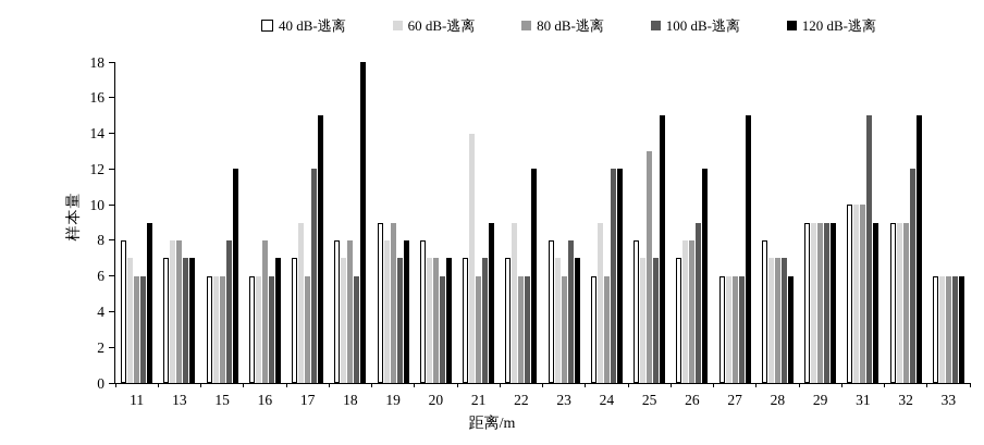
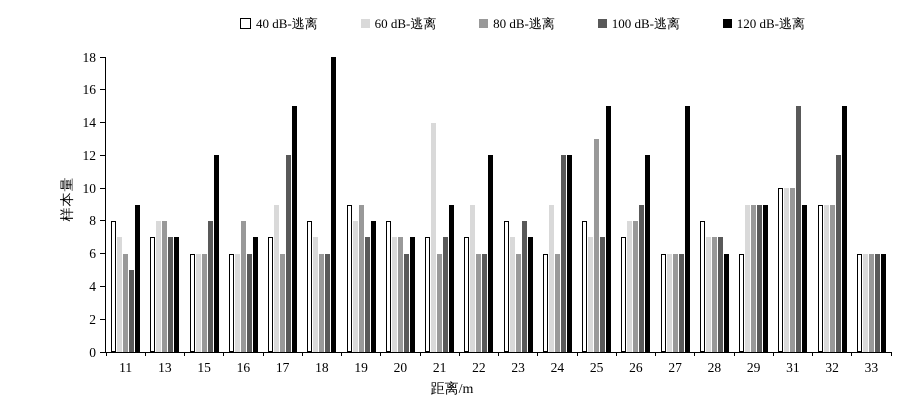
100 dB-逃离/11: 6 -> 5
80 dB-逃离/18: 8 -> 6
40 dB-逃离/29: 9 -> 6
